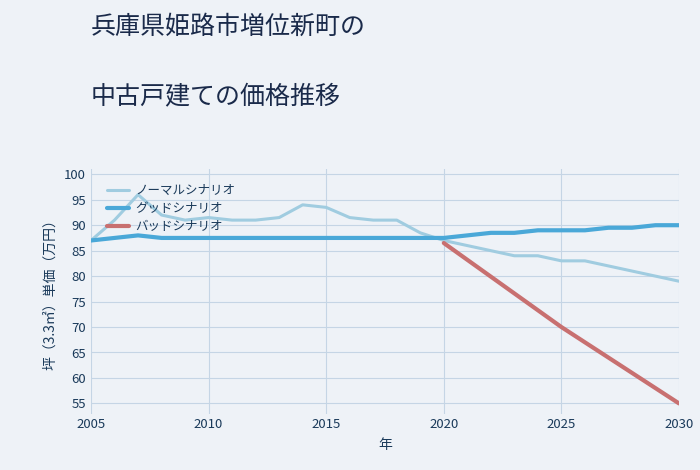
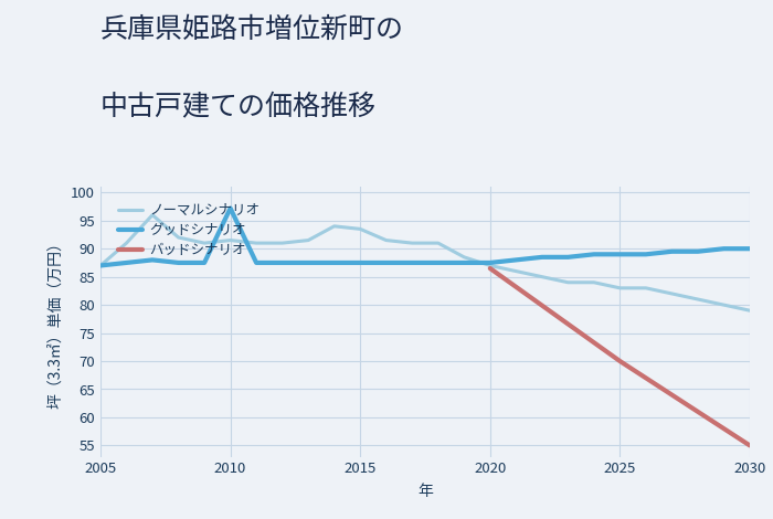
グッドシナリオ/2010: 87.5 -> 97.2
